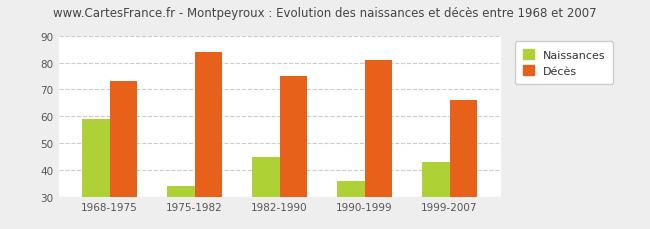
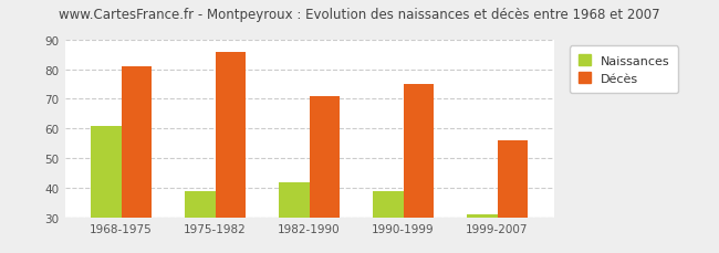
Naissances/1968-1975: 59 -> 61
Décès/1968-1975: 73 -> 81
Naissances/1975-1982: 34 -> 39
Décès/1975-1982: 84 -> 86
Naissances/1982-1990: 45 -> 42
Décès/1982-1990: 75 -> 71
Naissances/1990-1999: 36 -> 39
Décès/1990-1999: 81 -> 75
Naissances/1999-2007: 43 -> 31
Décès/1999-2007: 66 -> 56
